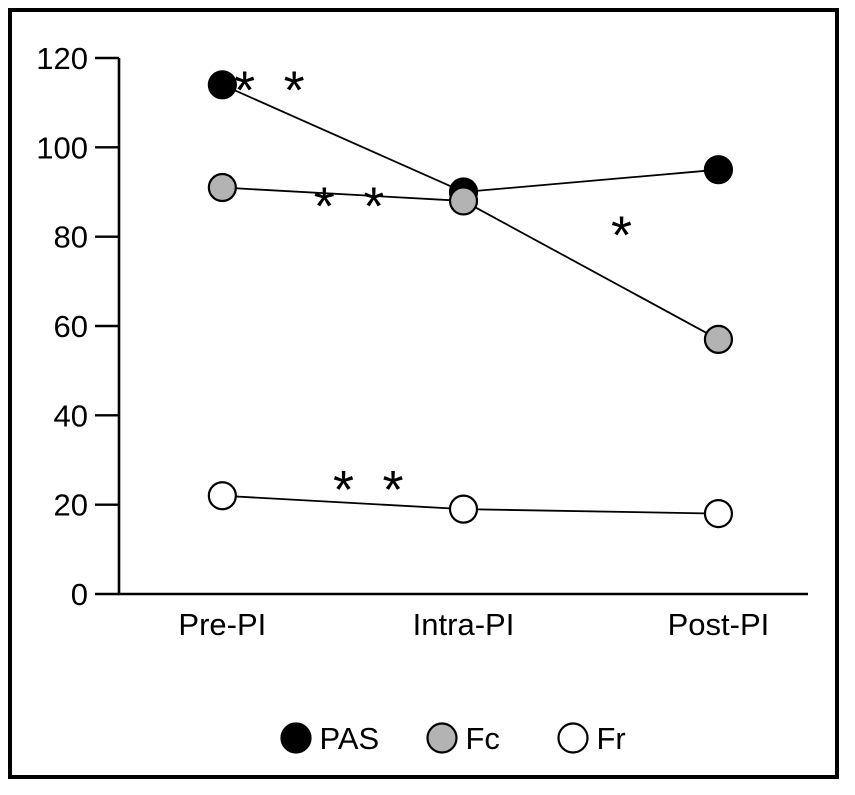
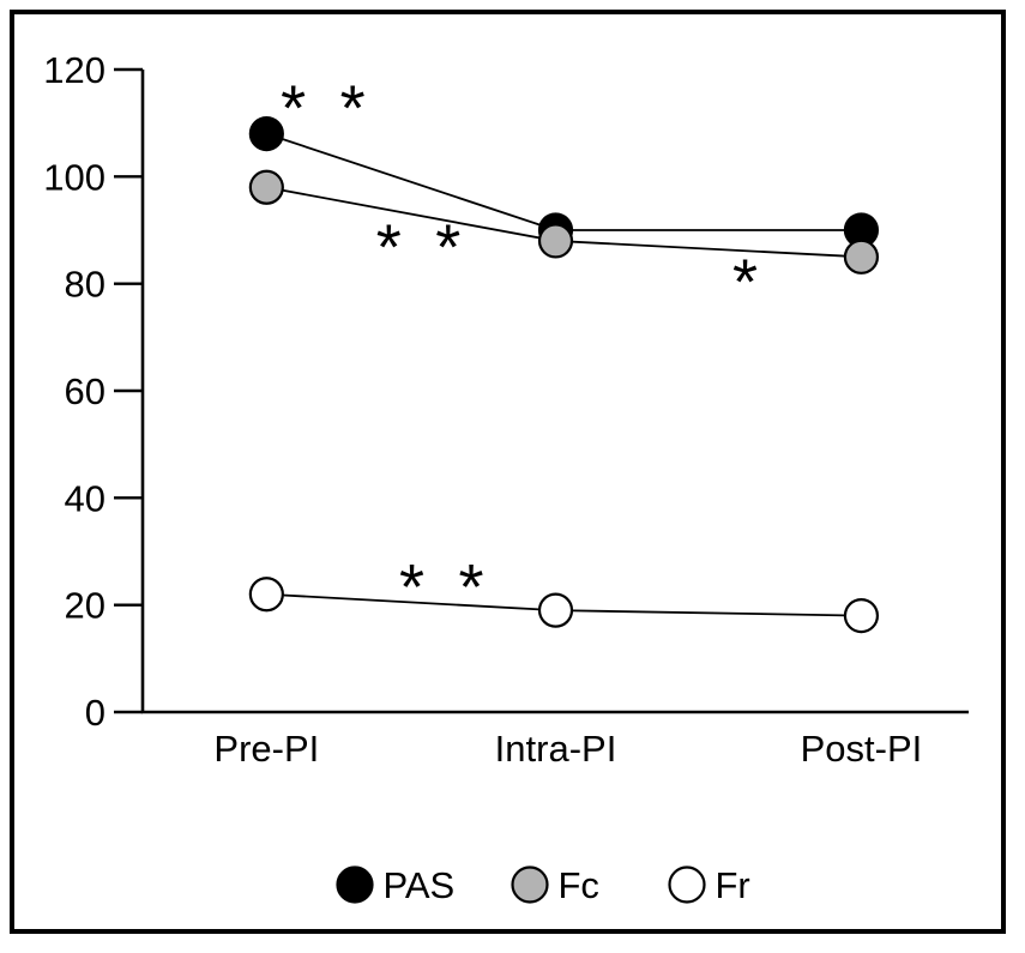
PAS/Pre-PI: 114 -> 108
Fc/Pre-PI: 91 -> 98
PAS/Post-PI: 95 -> 90
Fc/Post-PI: 57 -> 85
